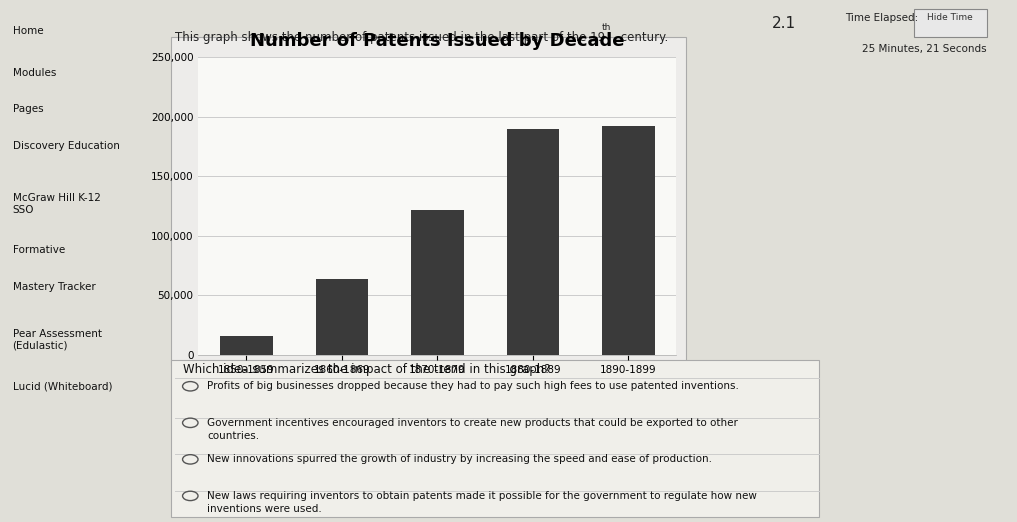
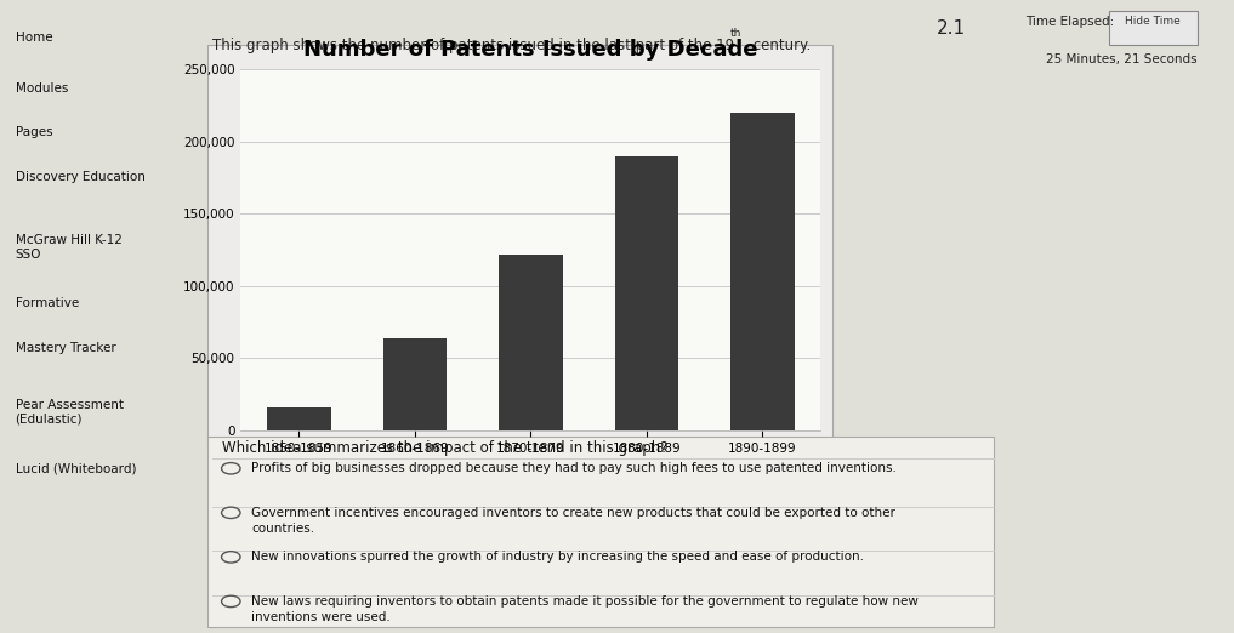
1890-1899: 192,000 -> 220,000
